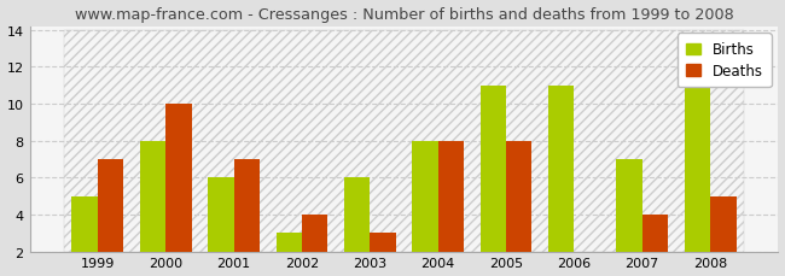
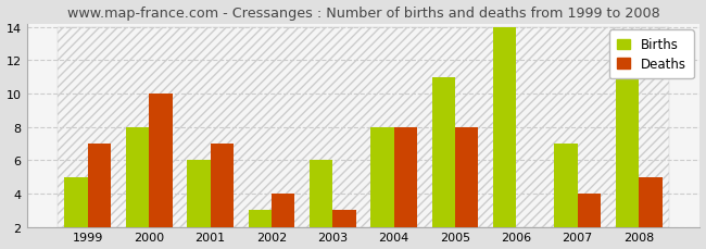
Births/2006: 11 -> 14
